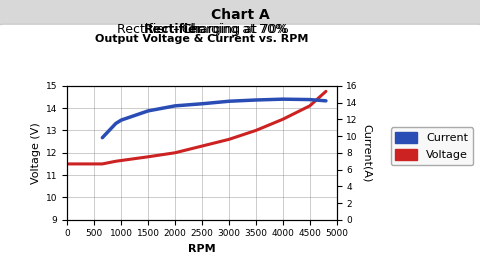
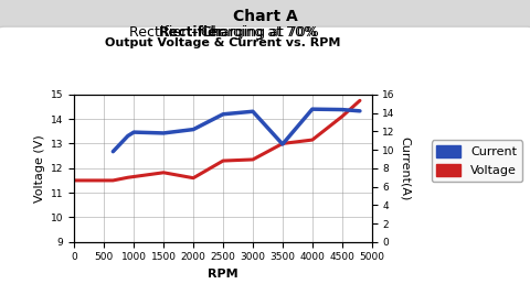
Current/1500: 13.0 -> 11.8
Voltage/2000: 12.00 -> 11.60
Current/2000: 13.6 -> 12.2
Voltage/3000: 12.60 -> 12.35
Current/3500: 14.3 -> 10.6
Voltage/4000: 13.50 -> 13.15
